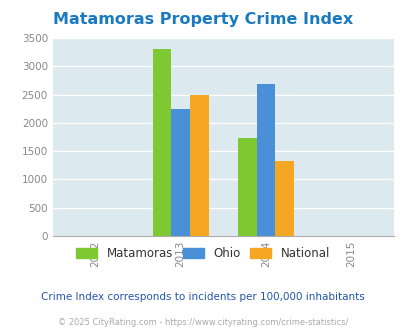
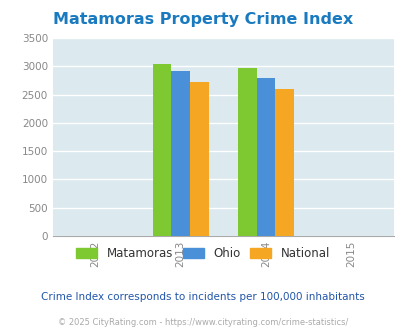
Matamoras/2013: 3300 -> 3040
Ohio/2013: 2240 -> 2920
National/2013: 2500 -> 2720
Matamoras/2014: 1740 -> 2960
Ohio/2014: 2680 -> 2800
National/2014: 1320 -> 2600
